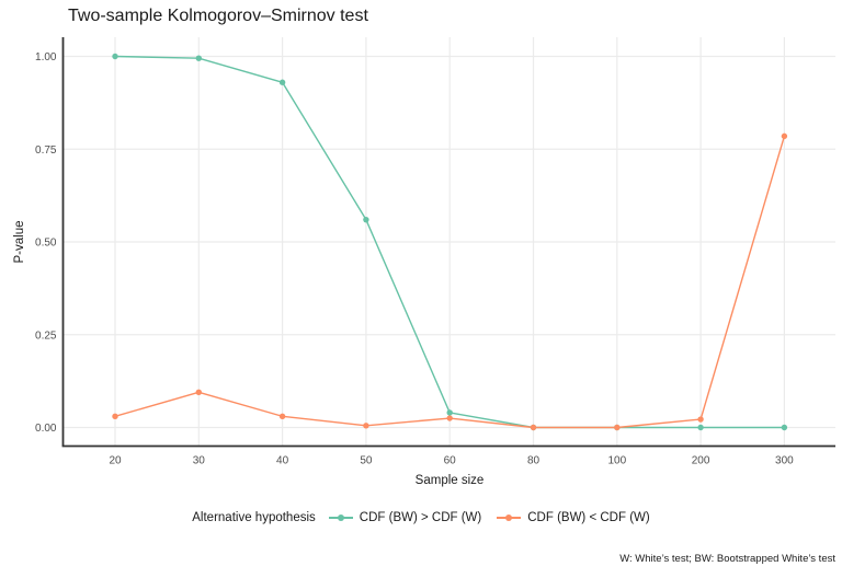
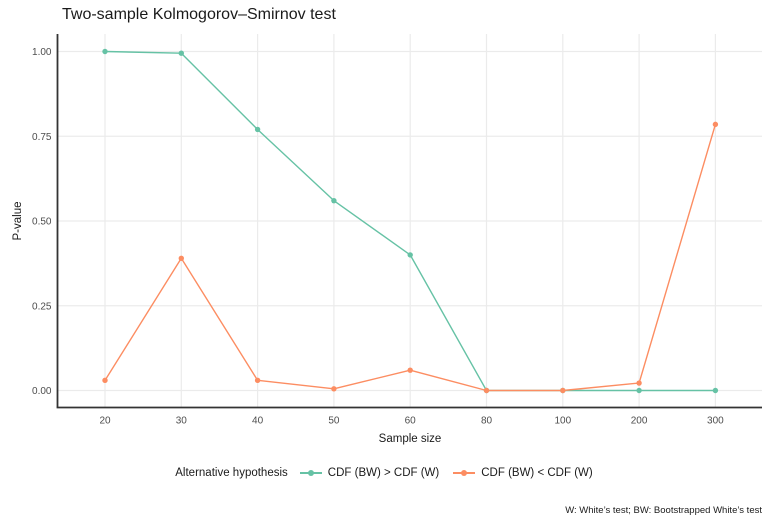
CDF (BW) < CDF (W)/30: 0.10 -> 0.39
CDF (BW) > CDF (W)/40: 0.93 -> 0.77
CDF (BW) > CDF (W)/60: 0.04 -> 0.40
CDF (BW) < CDF (W)/60: 0.03 -> 0.06
